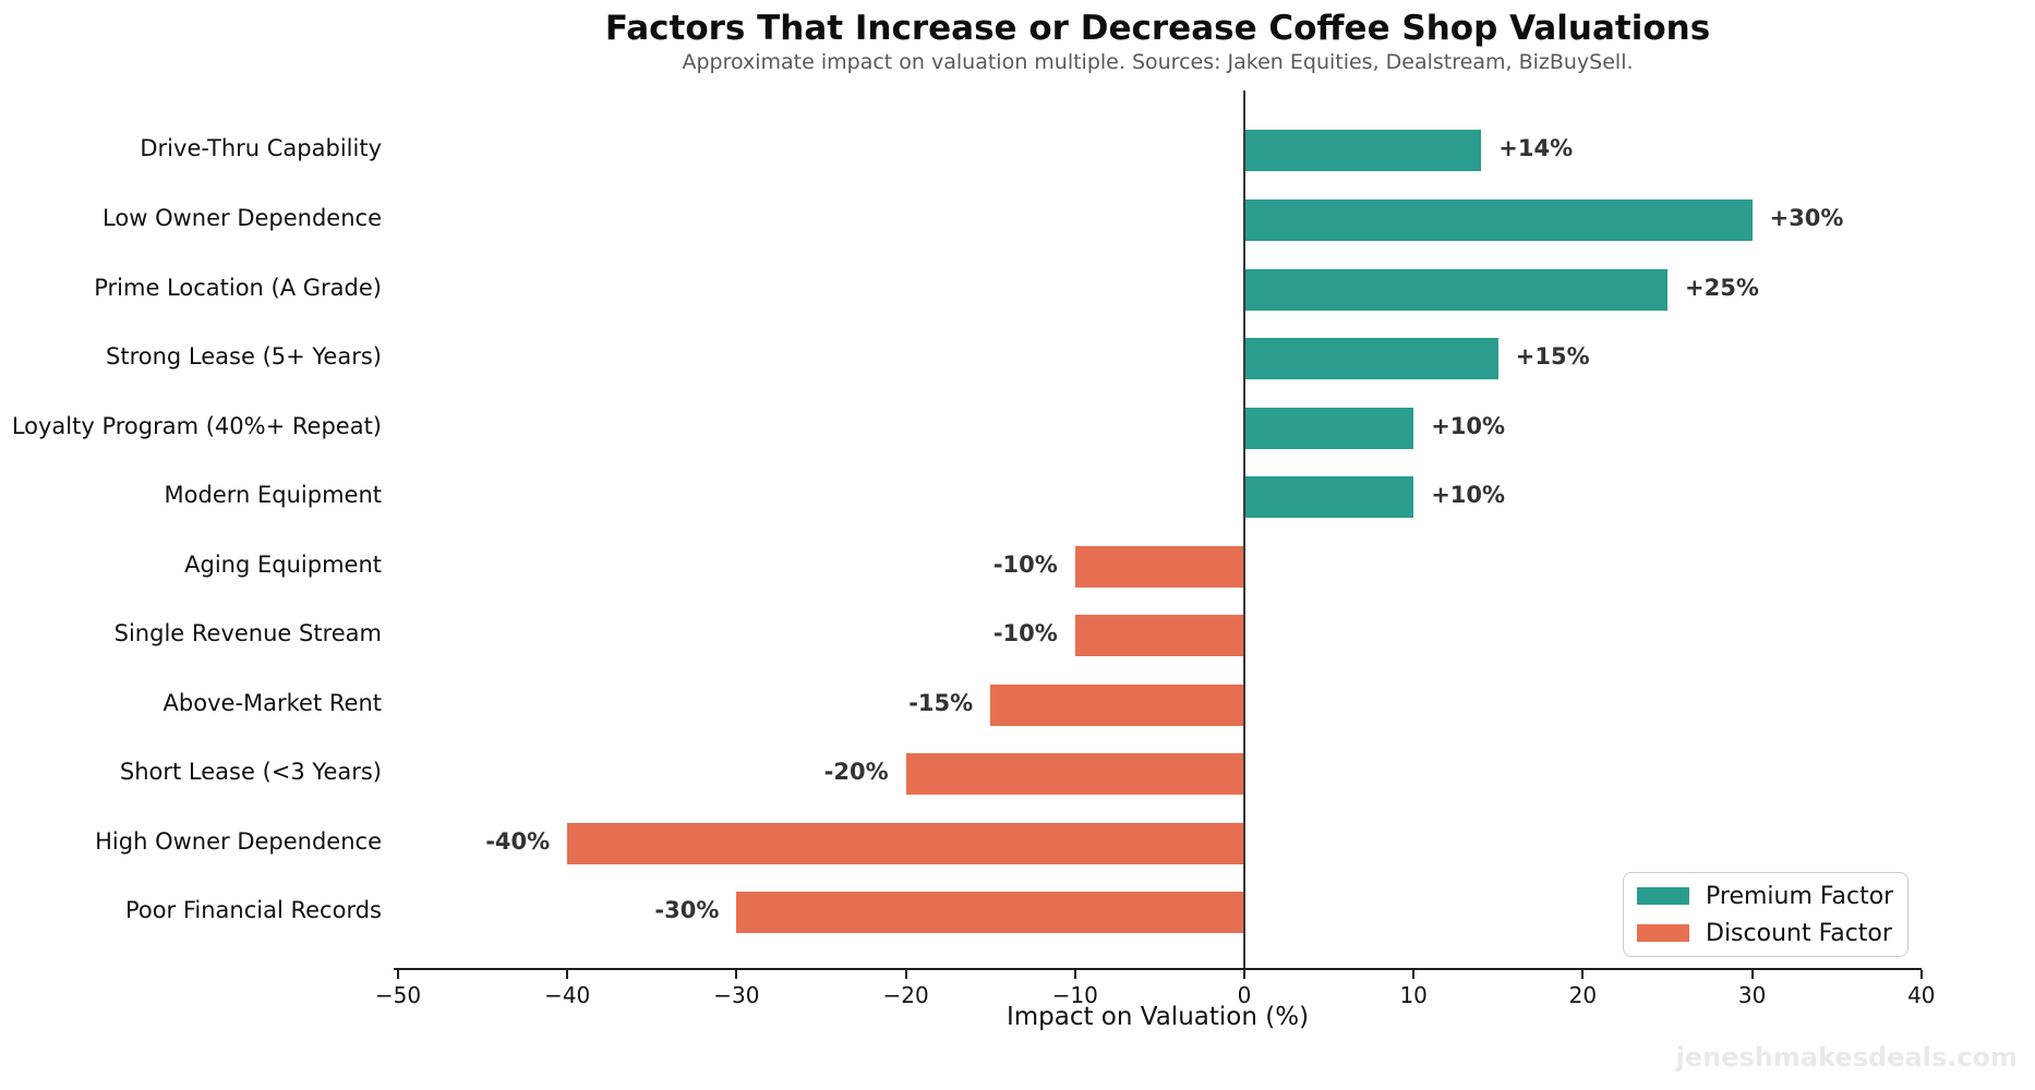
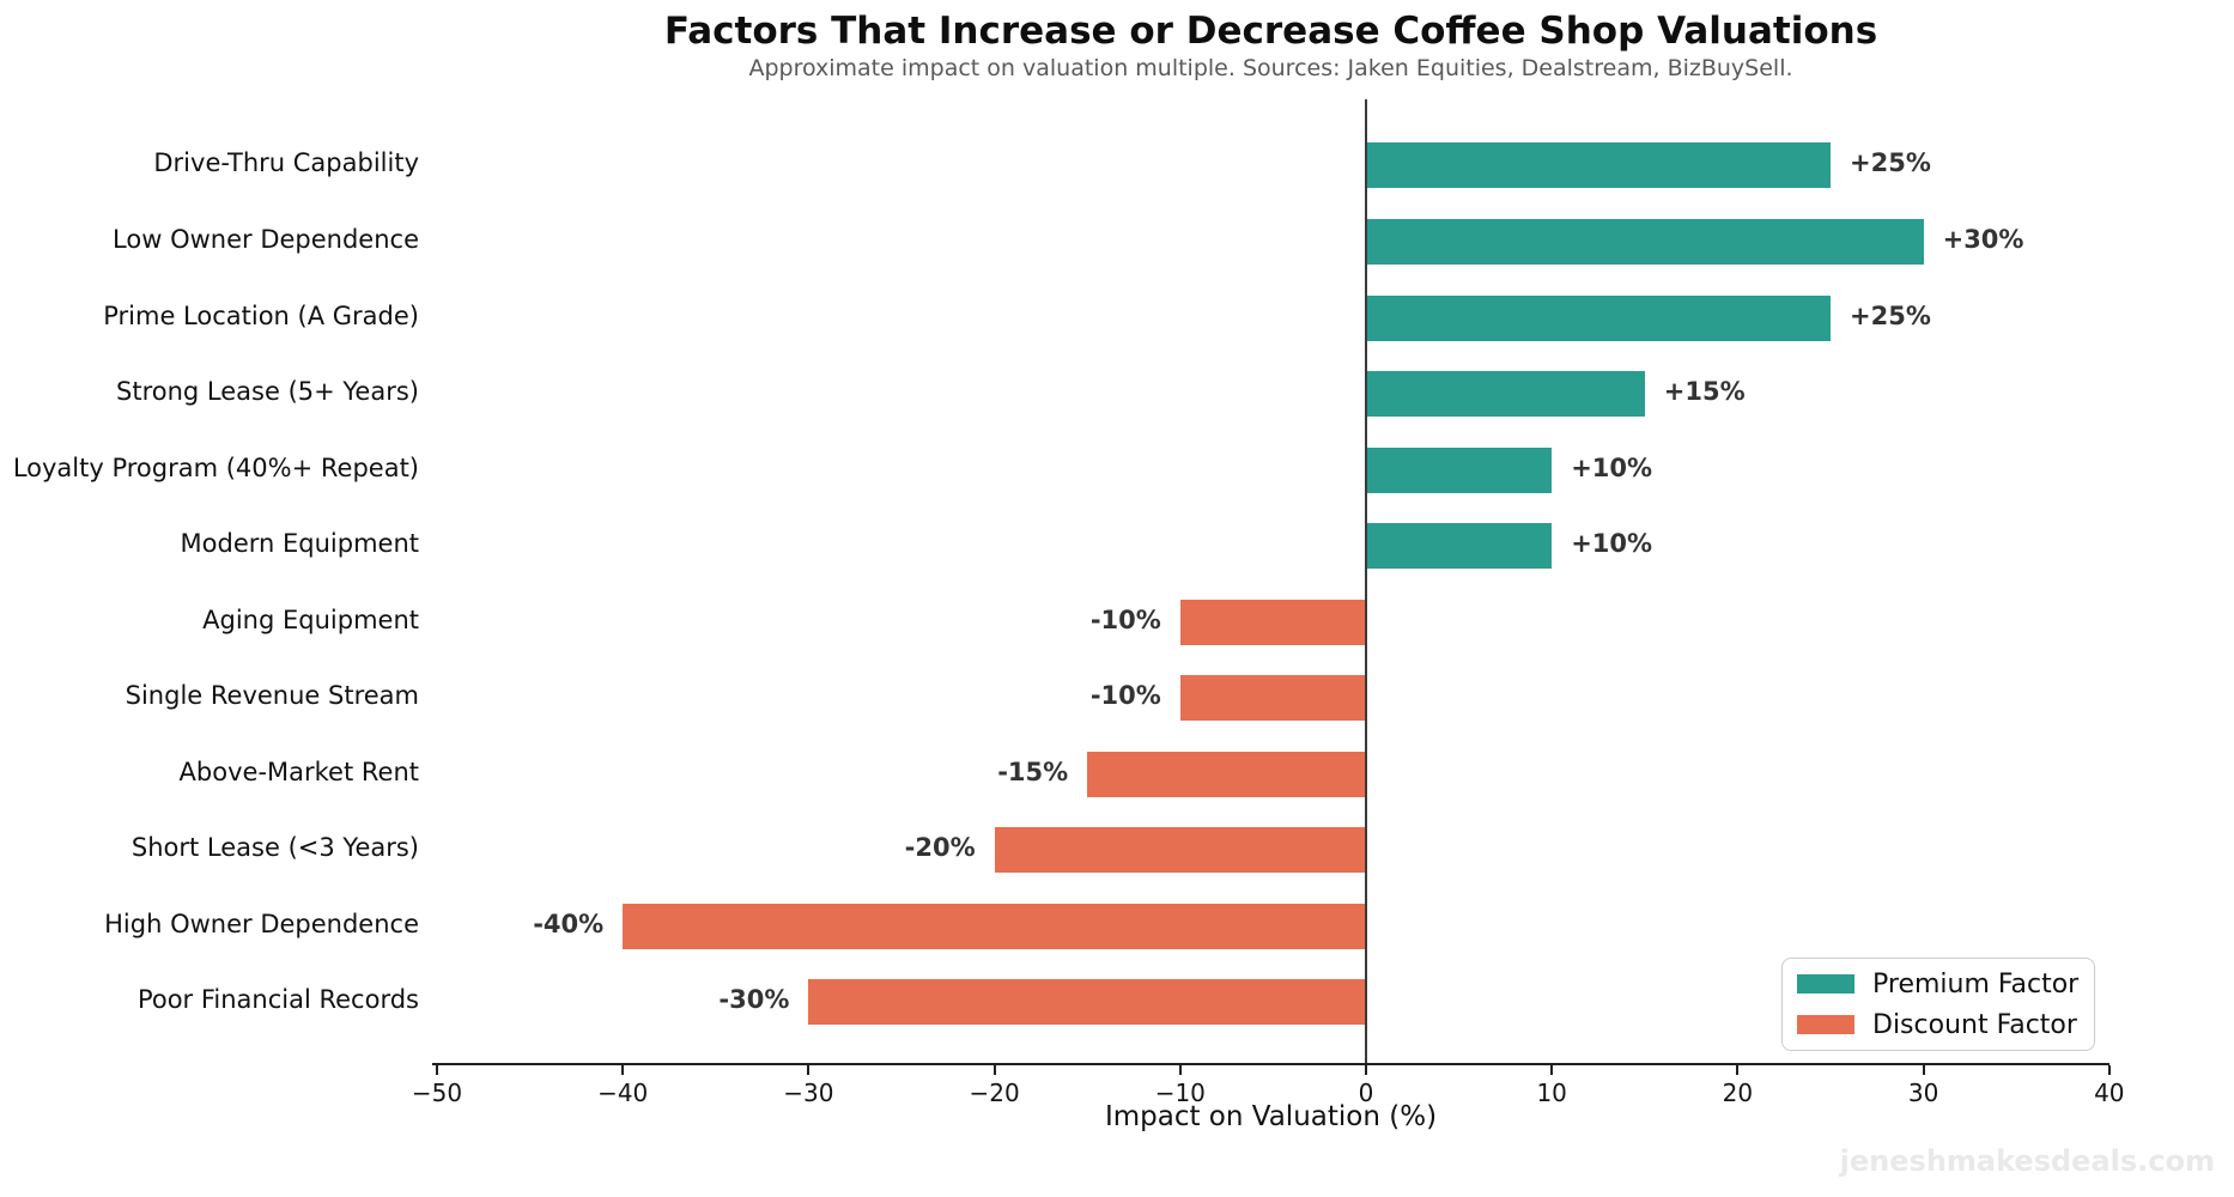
Drive-Thru Capability: +14% -> +25%
